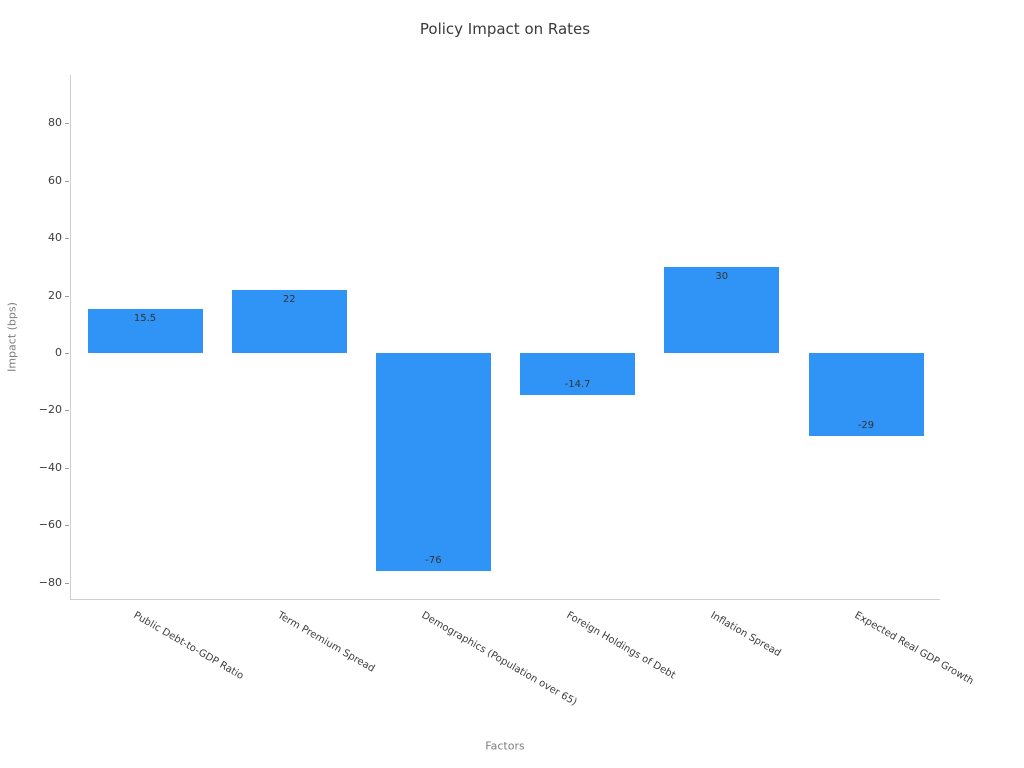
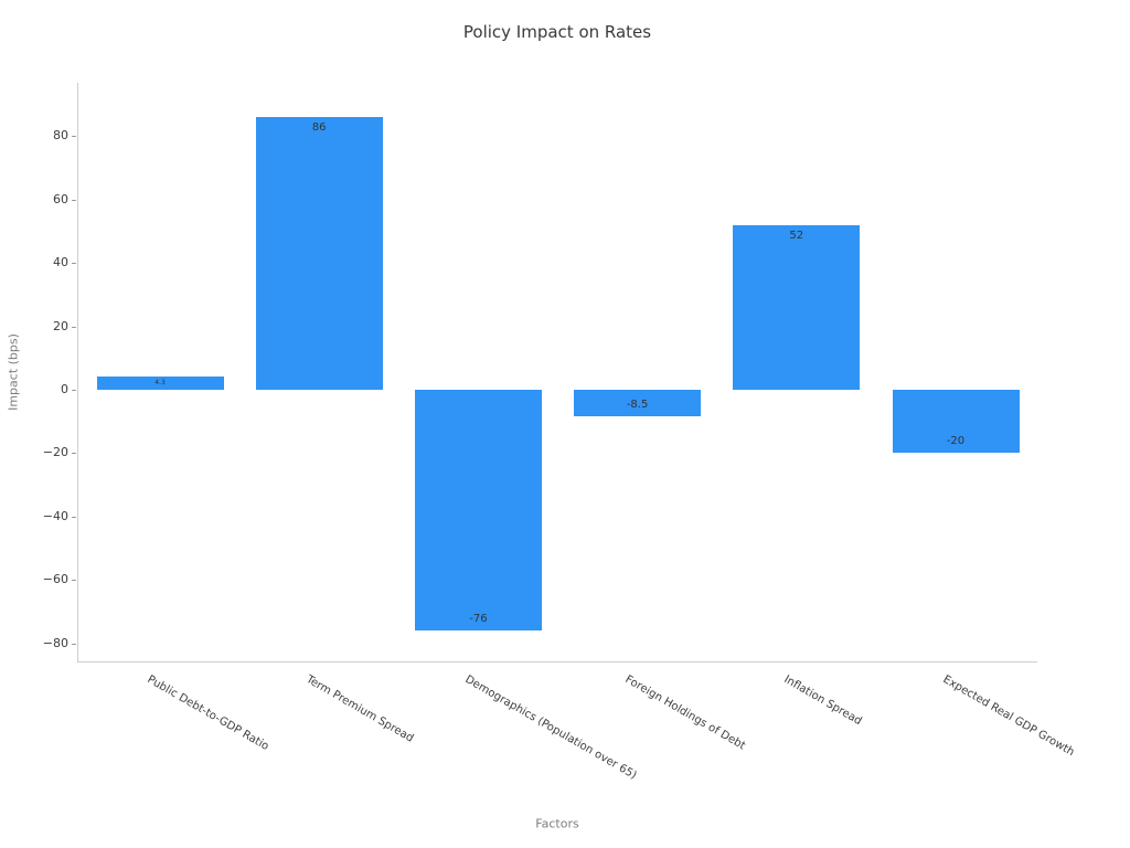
Public Debt-to-GDP Ratio: 15.5 -> 4.3
Term Premium Spread: 22 -> 86
Foreign Holdings of Debt: -14.7 -> -8.5
Inflation Spread: 30 -> 52
Expected Real GDP Growth: -29 -> -20
